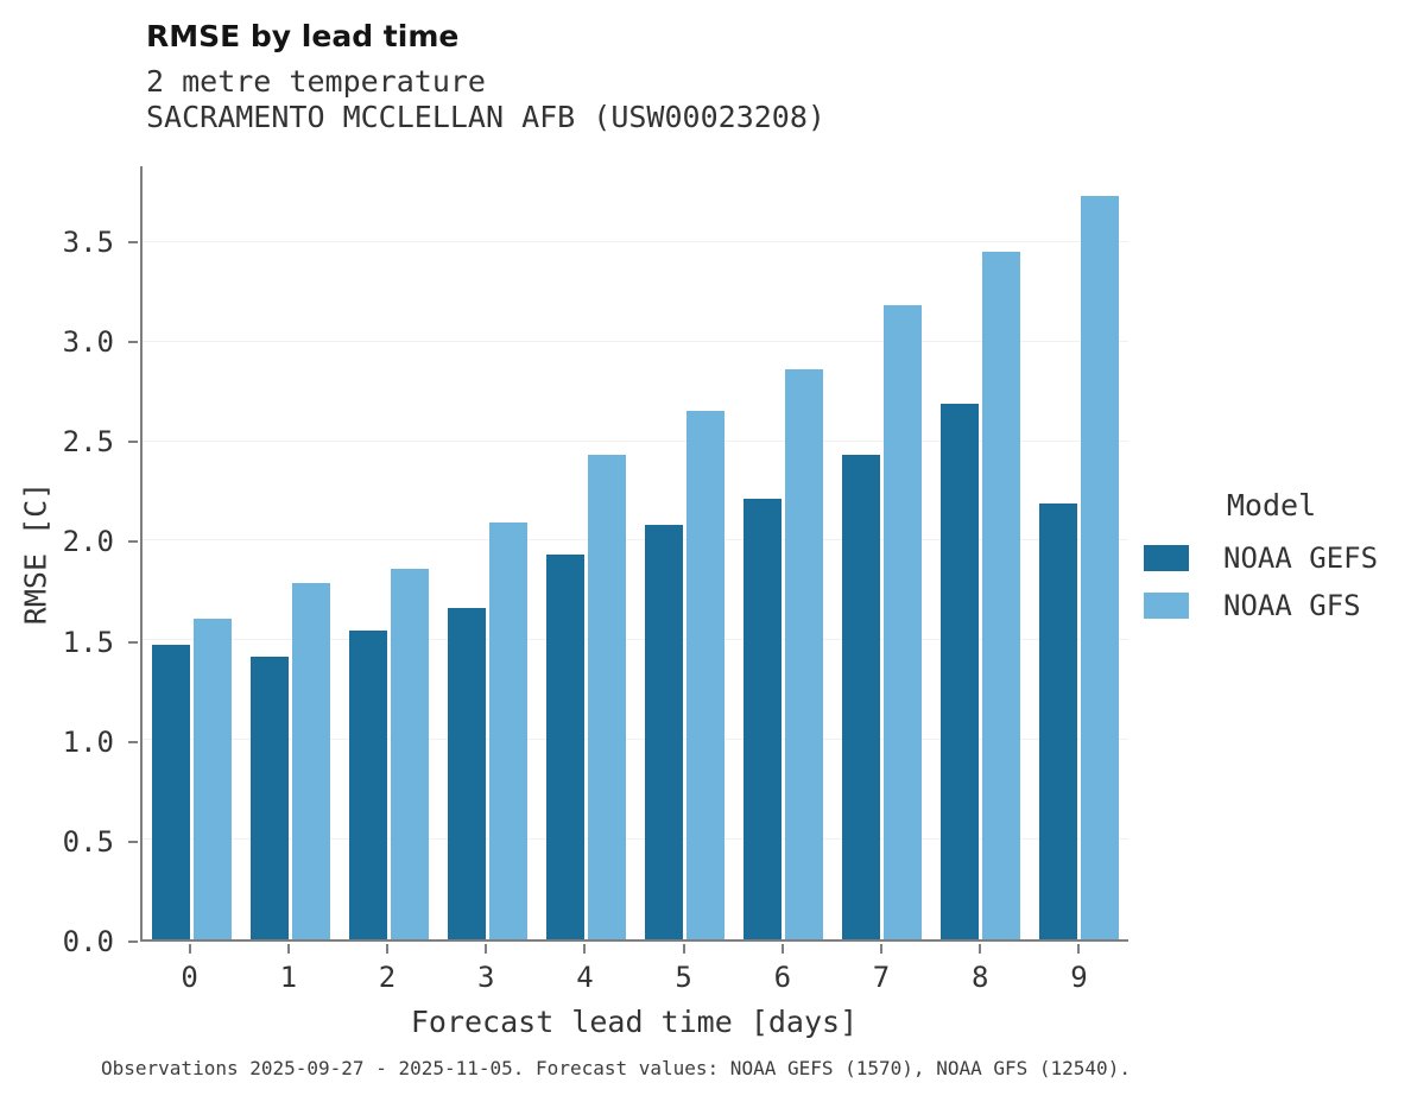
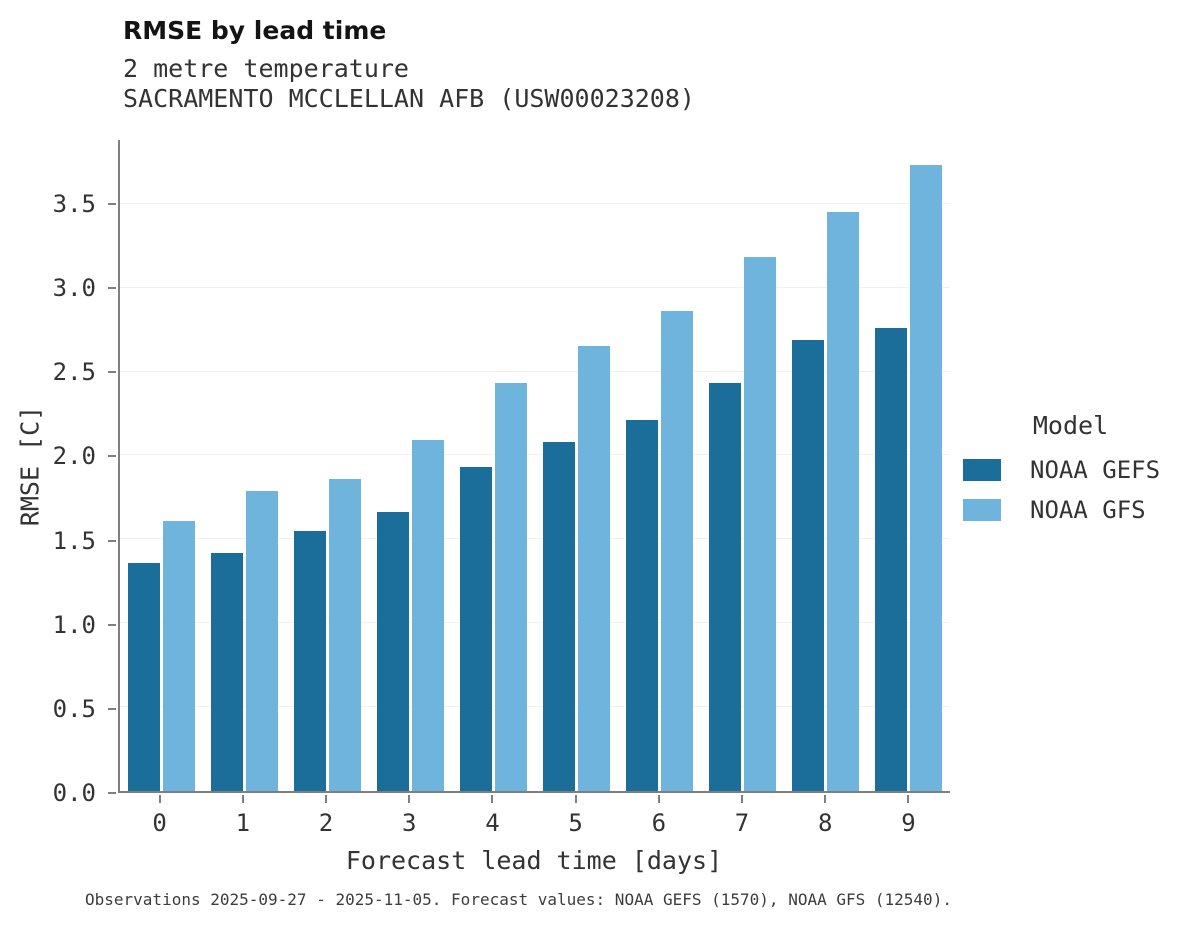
NOAA GEFS/0: 1.48 -> 1.36
NOAA GEFS/9: 2.19 -> 2.76
